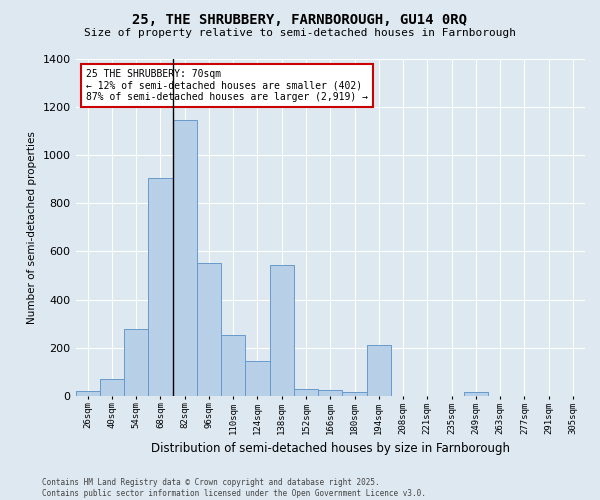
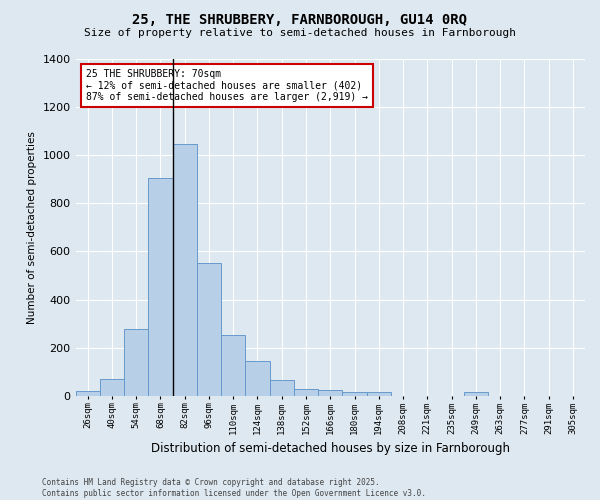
82sqm: 1145 -> 1047
138sqm: 545 -> 67
194sqm: 210 -> 14
